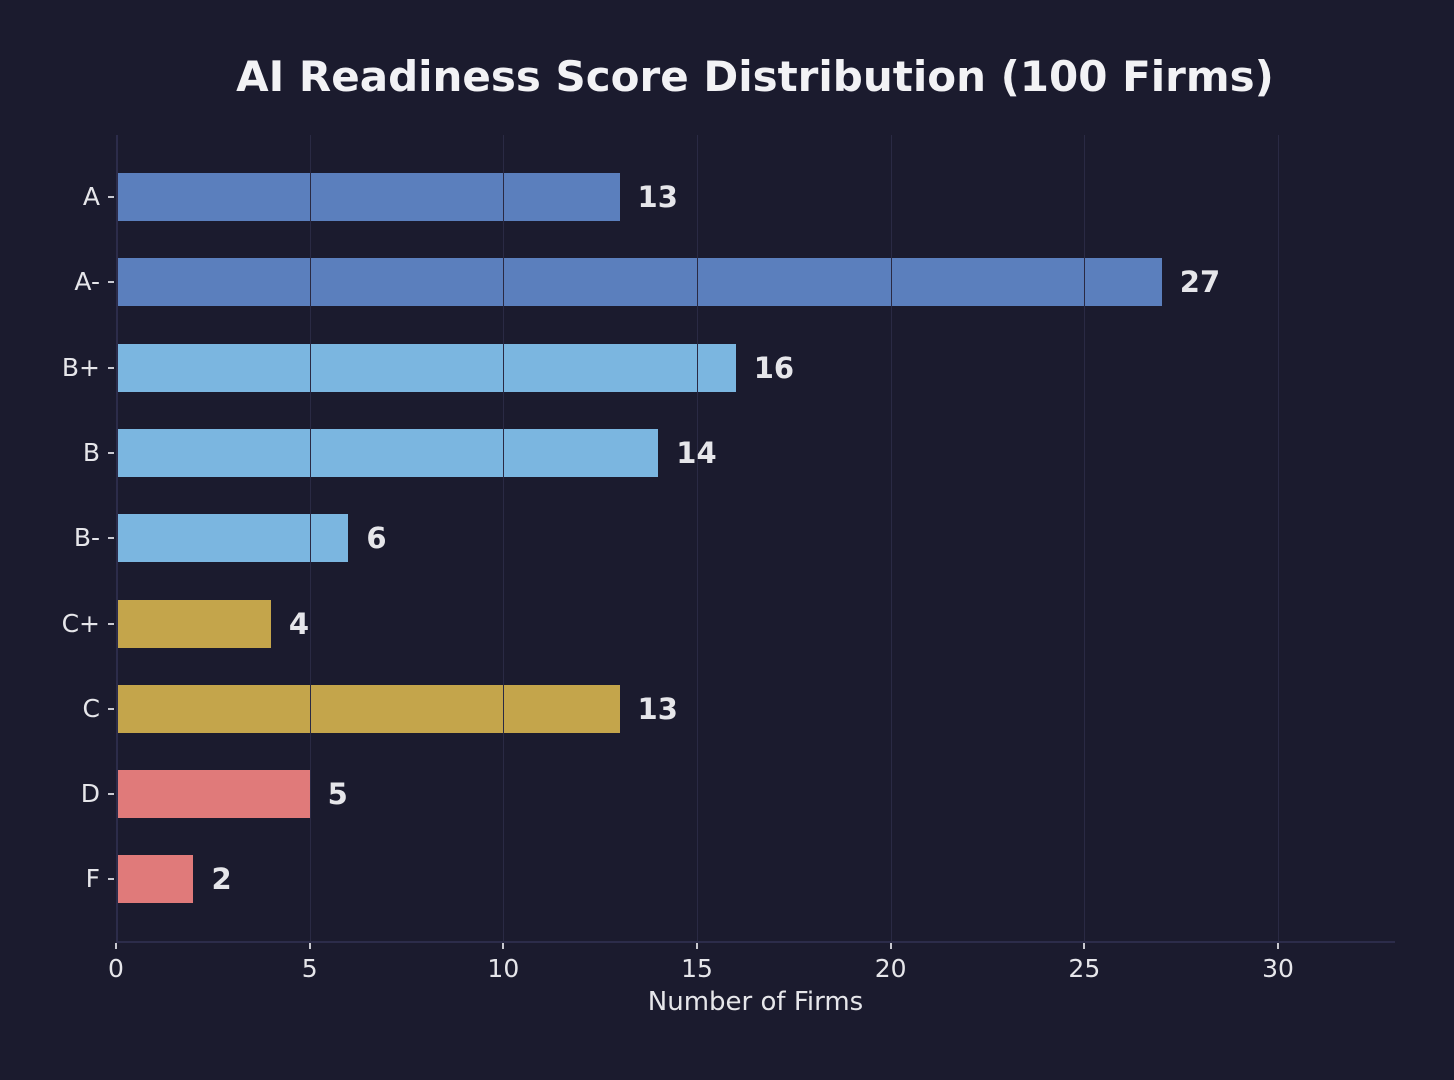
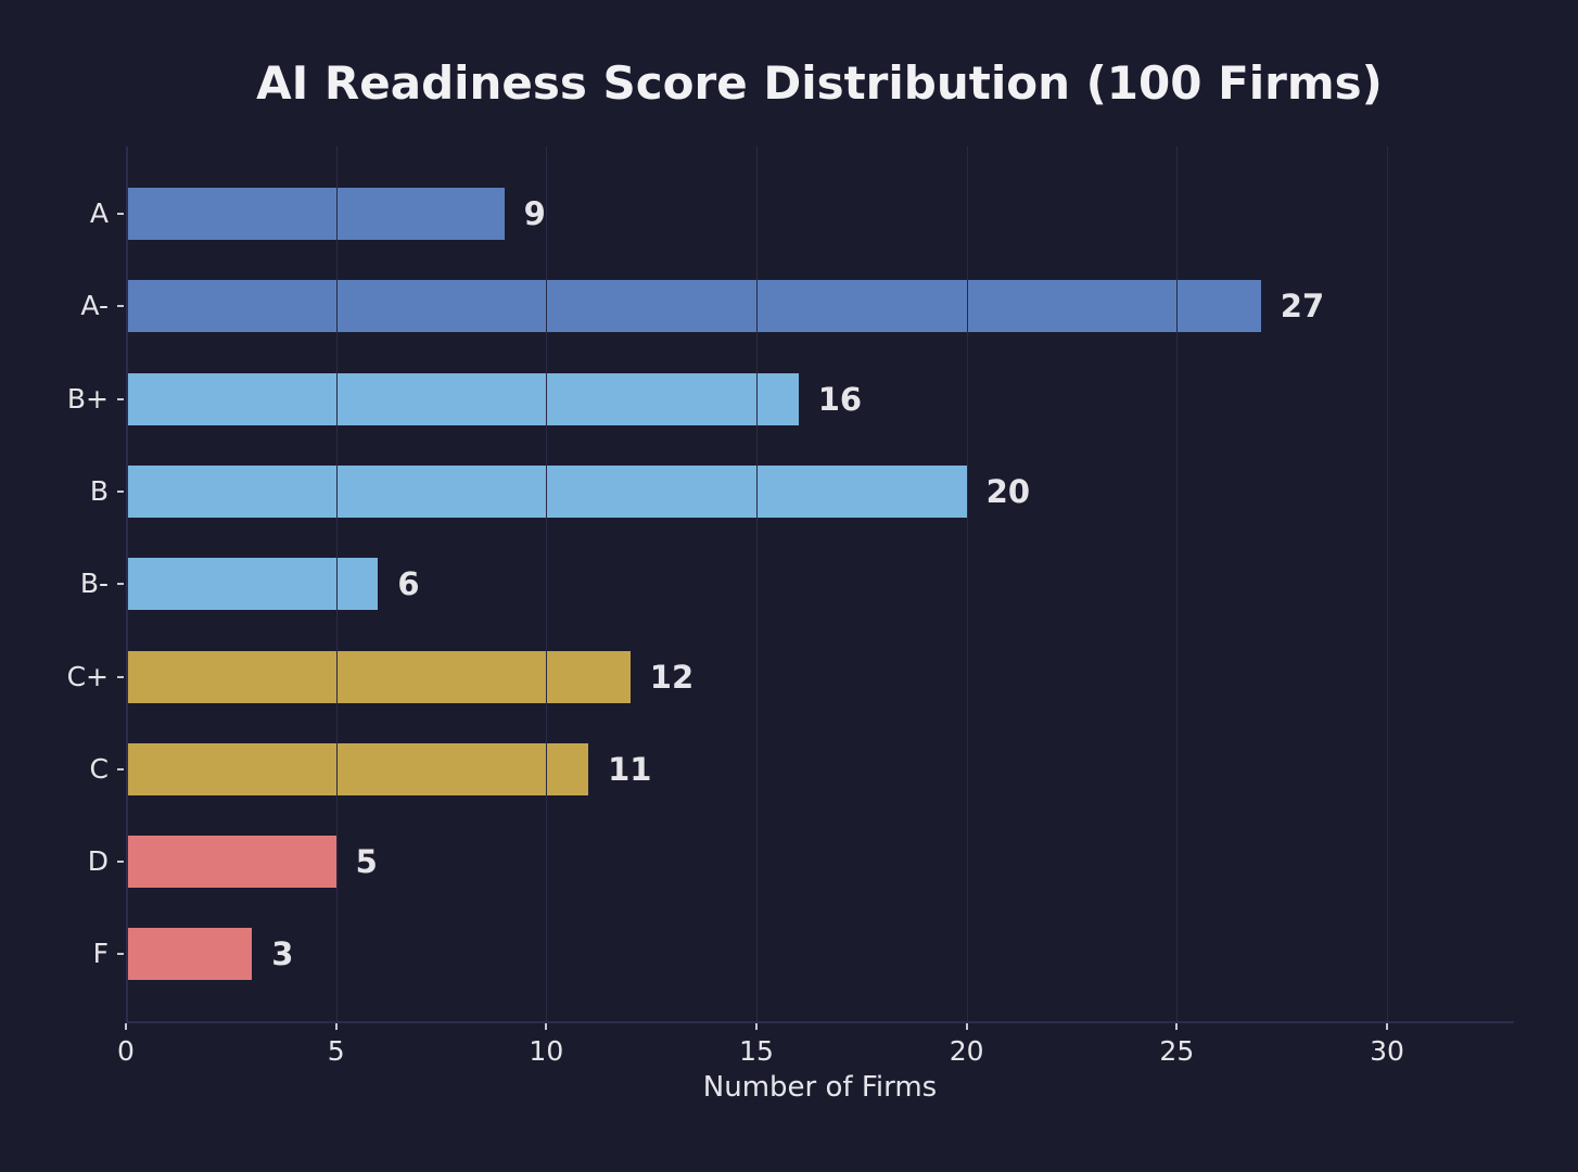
A: 13 -> 9
B: 14 -> 20
C+: 4 -> 12
C: 13 -> 11
F: 2 -> 3
